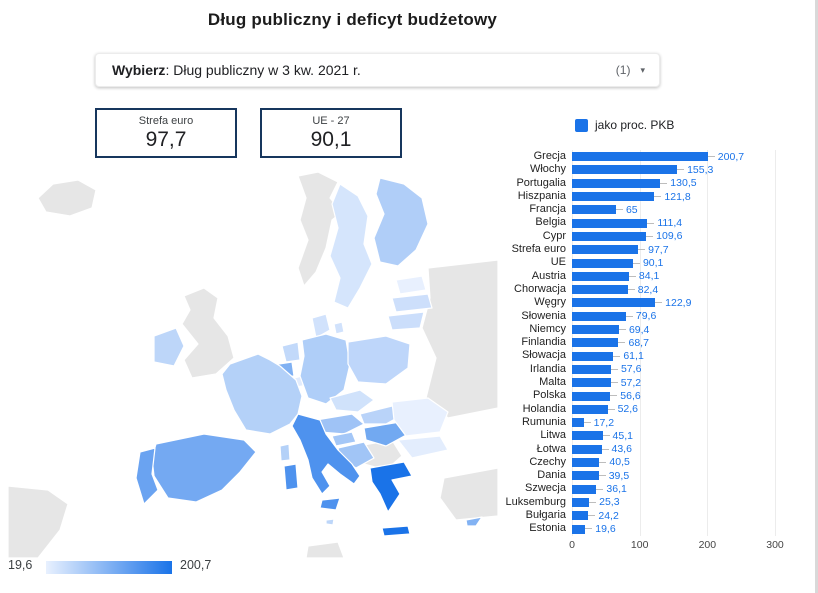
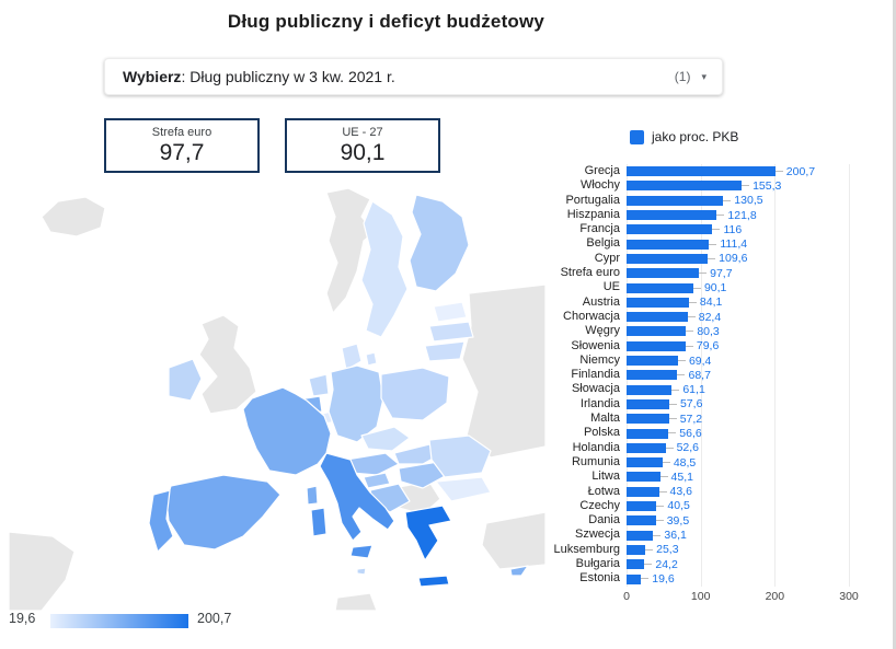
Francja: 65 -> 116
Węgry: 122,9 -> 80,3
Rumunia: 17,2 -> 48,5
